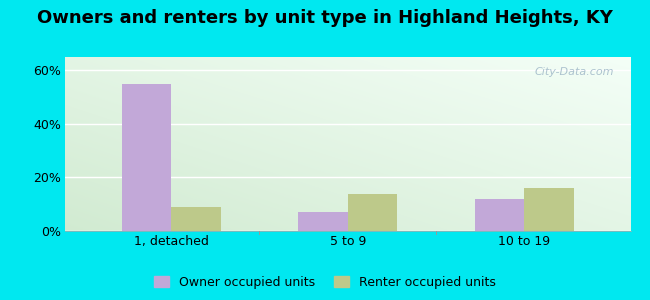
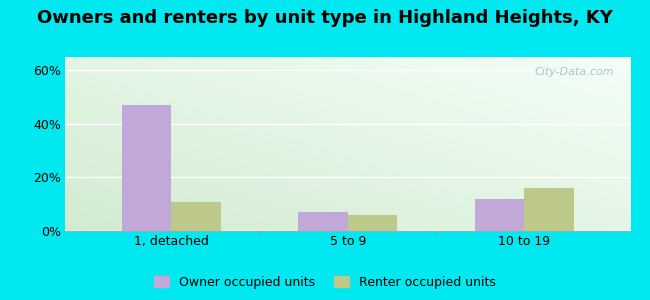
Owner occupied units/1, detached: 55% -> 47%
Renter occupied units/1, detached: 9% -> 11%
Renter occupied units/5 to 9: 14% -> 6%
